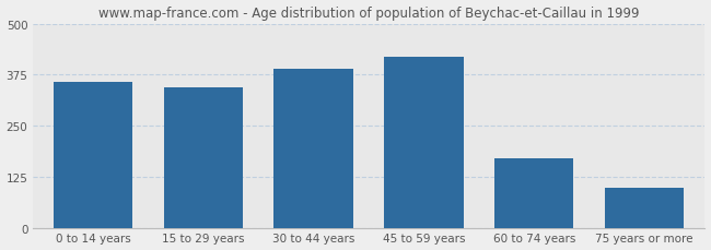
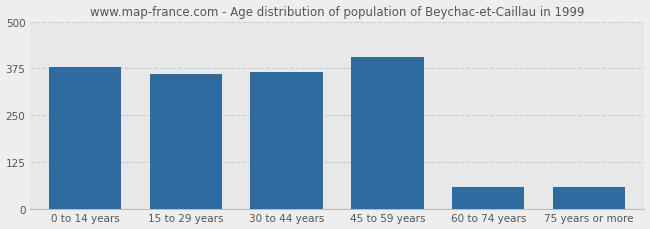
0 to 14 years: 358 -> 380
15 to 29 years: 343 -> 360
30 to 44 years: 390 -> 365
45 to 59 years: 420 -> 405
60 to 74 years: 170 -> 60
75 years or more: 100 -> 60
